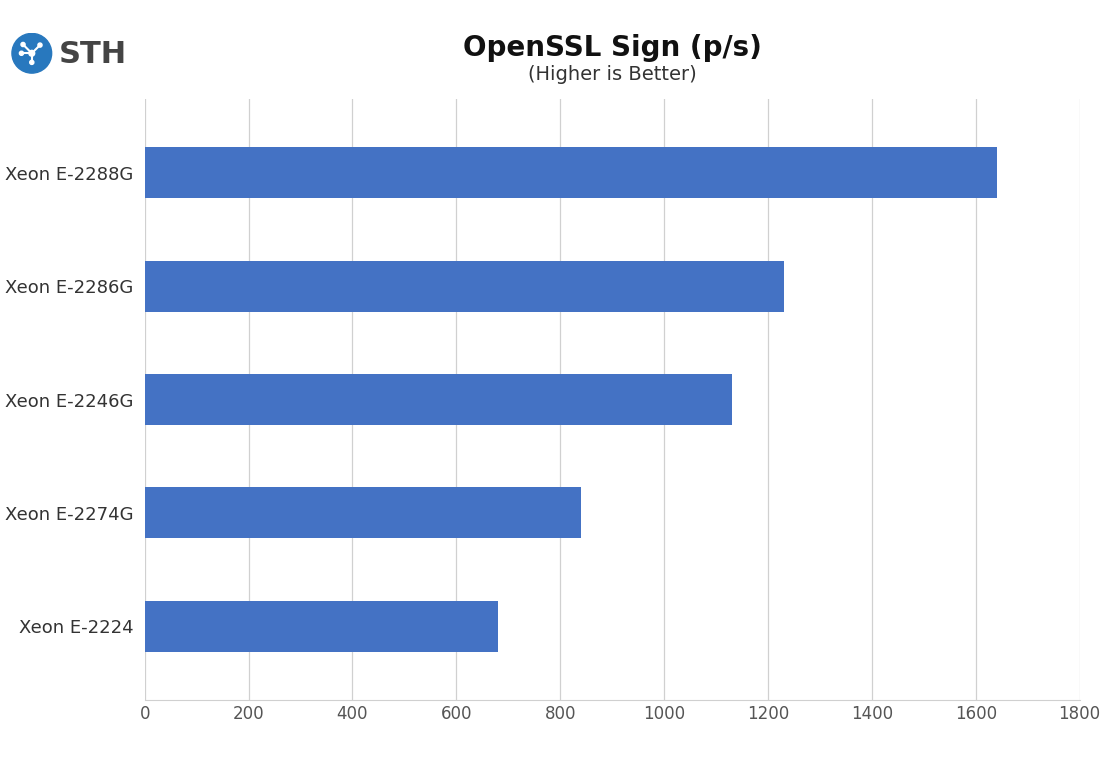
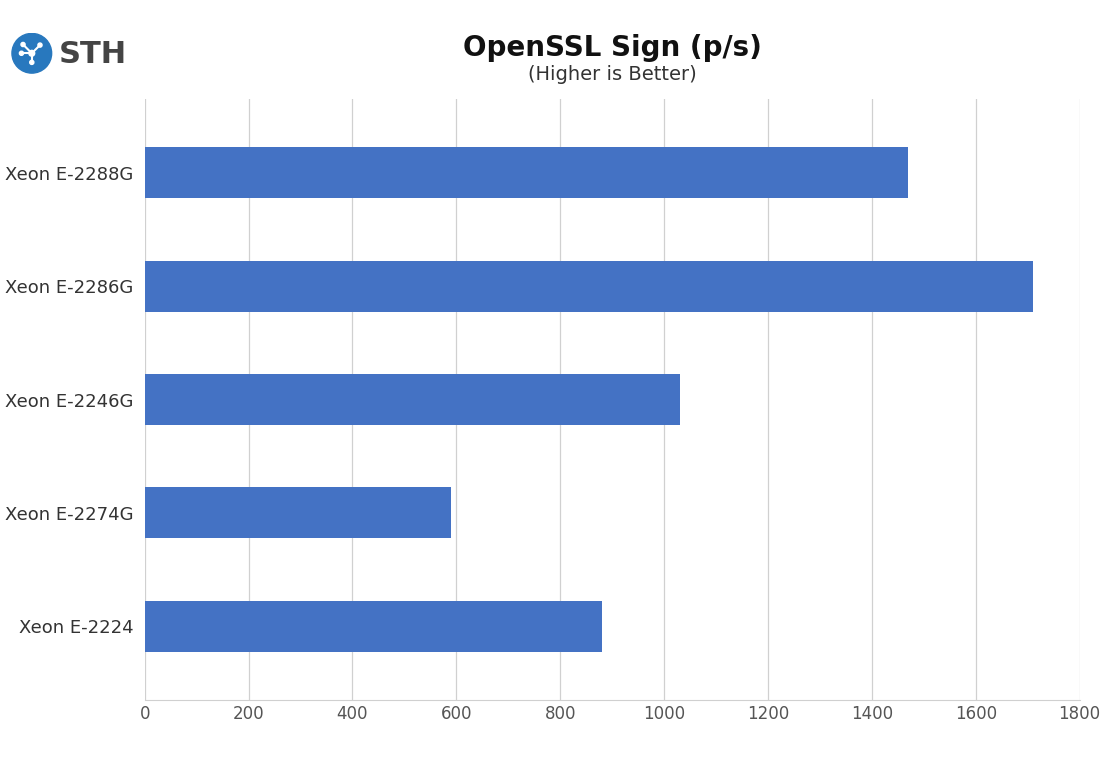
Xeon E-2288G: 1640 -> 1470
Xeon E-2286G: 1230 -> 1710
Xeon E-2246G: 1130 -> 1030
Xeon E-2274G: 840 -> 590
Xeon E-2224: 680 -> 880
